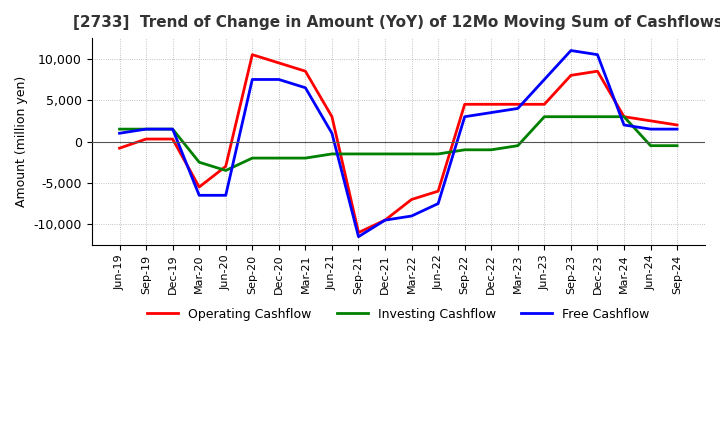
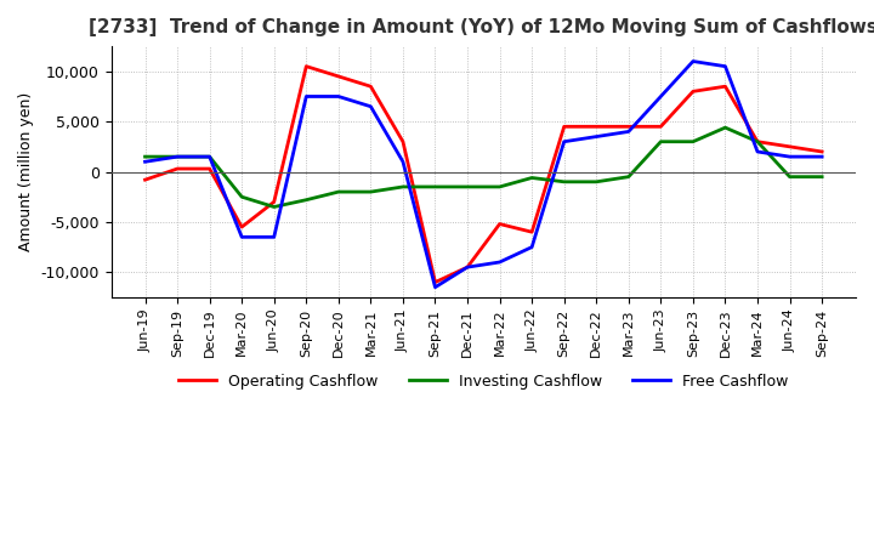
Investing Cashflow/Sep-20: -2,000 -> -2,800
Operating Cashflow/Mar-22: -7,000 -> -5,200
Investing Cashflow/Jun-22: -1,500 -> -600
Investing Cashflow/Dec-23: 3,000 -> 4,400
